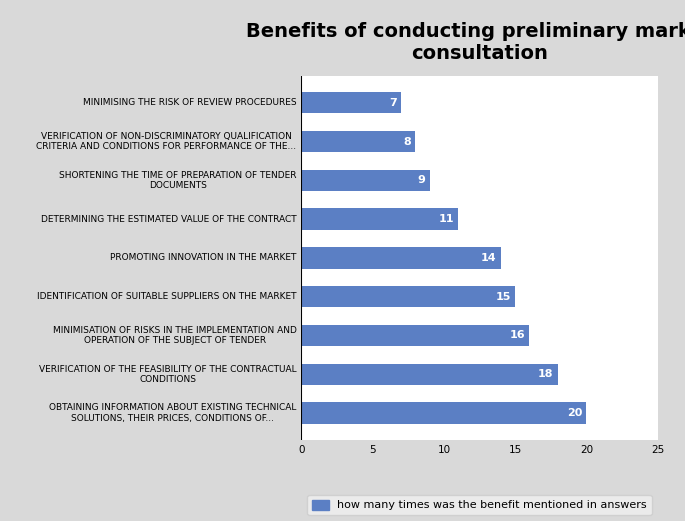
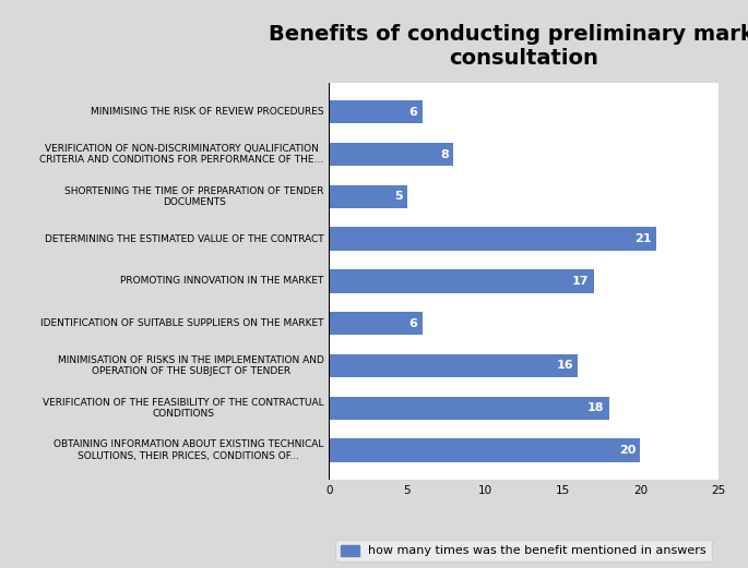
MINIMISING THE RISK OF REVIEW PROCEDURES: 7 -> 6
SHORTENING THE TIME OF PREPARATION OF TENDER DOCUMENTS: 9 -> 5
DETERMINING THE ESTIMATED VALUE OF THE CONTRACT: 11 -> 21
PROMOTING INNOVATION IN THE MARKET: 14 -> 17
IDENTIFICATION OF SUITABLE SUPPLIERS ON THE MARKET: 15 -> 6
